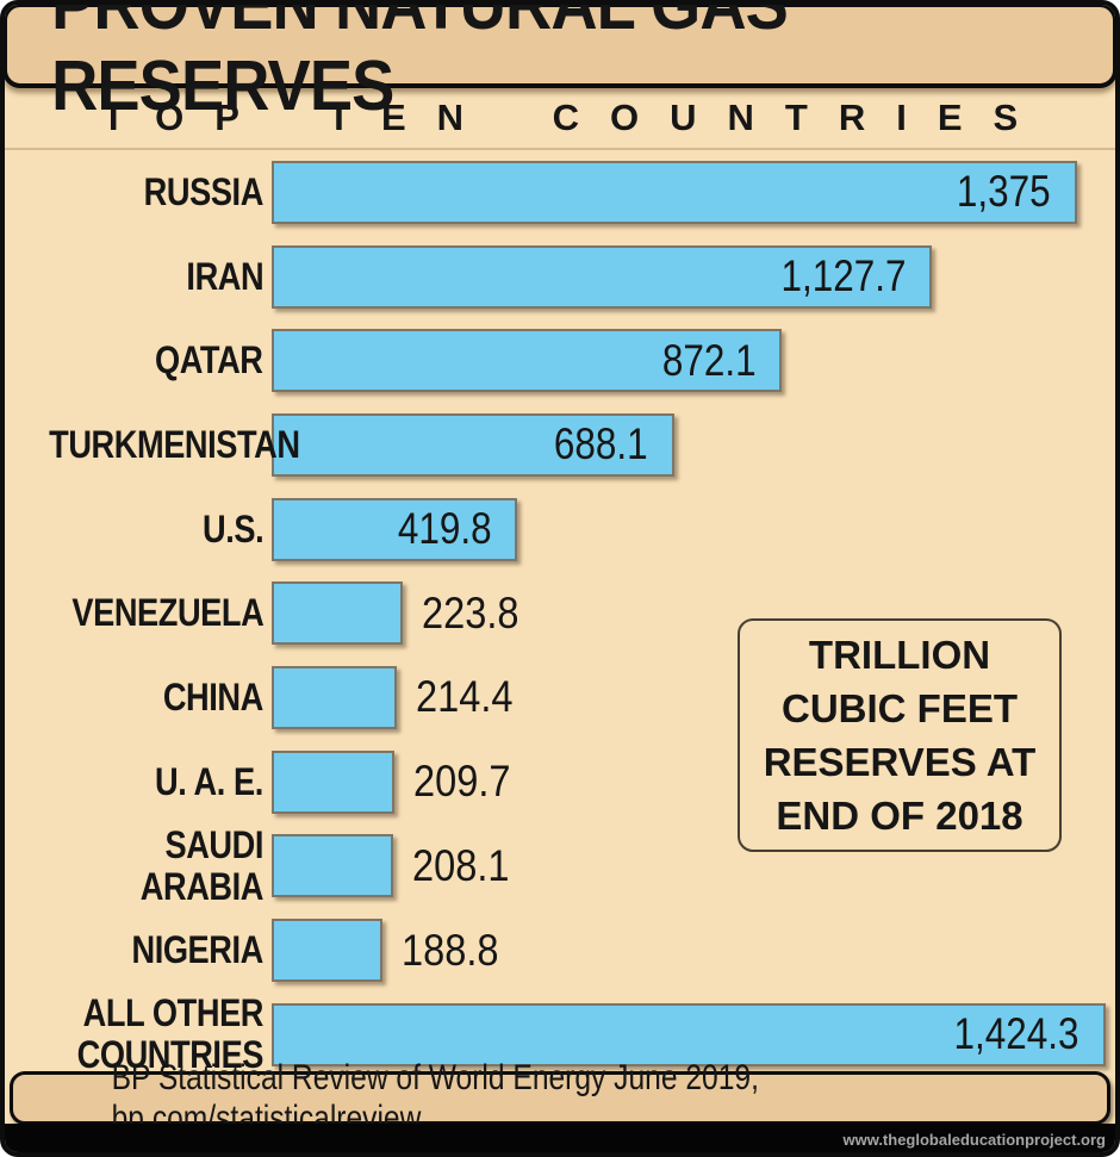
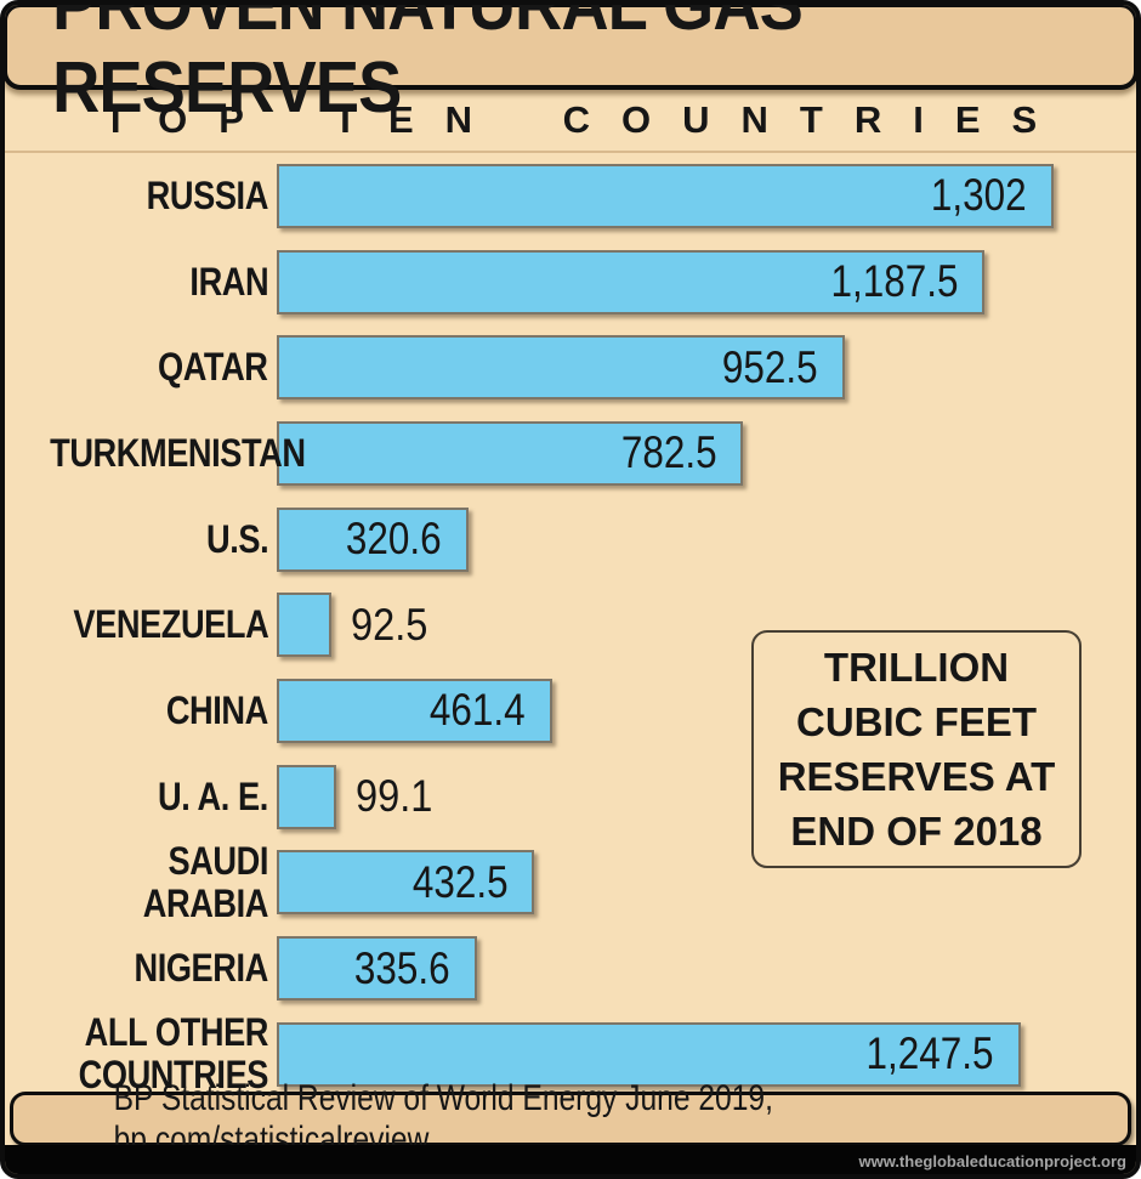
RUSSIA: 1,375 -> 1,302
IRAN: 1,127.7 -> 1,187.5
QATAR: 872.1 -> 952.5
TURKMENISTAN: 688.1 -> 782.5
U.S.: 419.8 -> 320.6
VENEZUELA: 223.8 -> 92.5
CHINA: 214.4 -> 461.4
U. A. E.: 209.7 -> 99.1
SAUDI ARABIA: 208.1 -> 432.5
NIGERIA: 188.8 -> 335.6
ALL OTHER COUNTRIES: 1,424.3 -> 1,247.5
